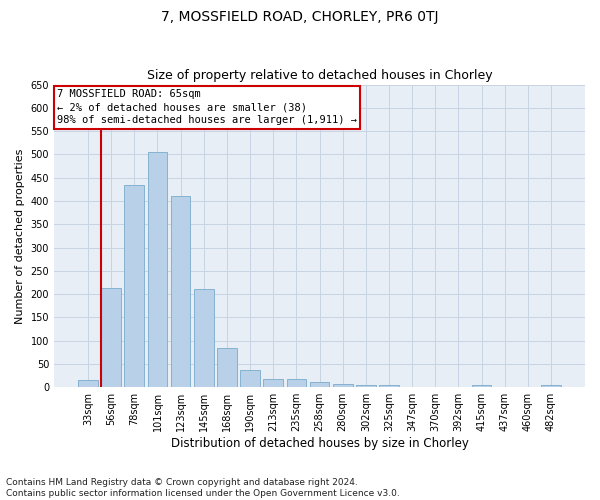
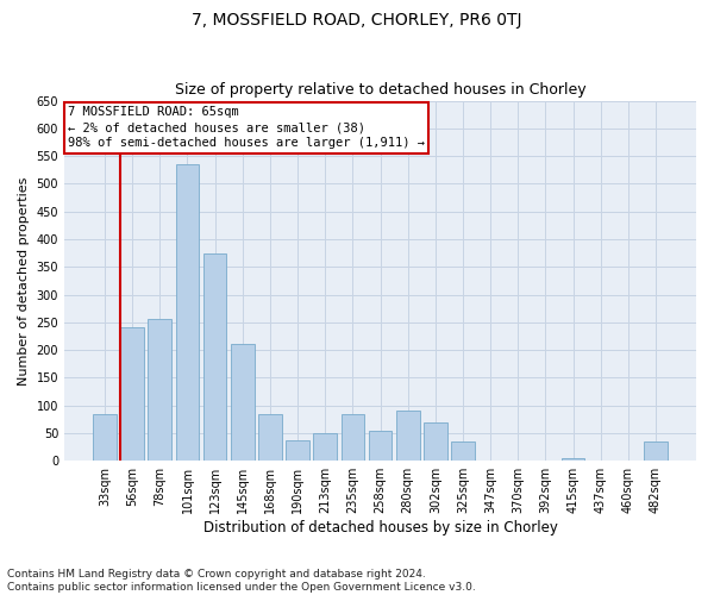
33sqm: 15 -> 85
56sqm: 213 -> 240
78sqm: 435 -> 255
101sqm: 505 -> 535
123sqm: 410 -> 375
213sqm: 18 -> 50
235sqm: 17 -> 85
258sqm: 11 -> 55
280sqm: 6 -> 90
302sqm: 4 -> 70
325sqm: 4 -> 35
482sqm: 5 -> 35
